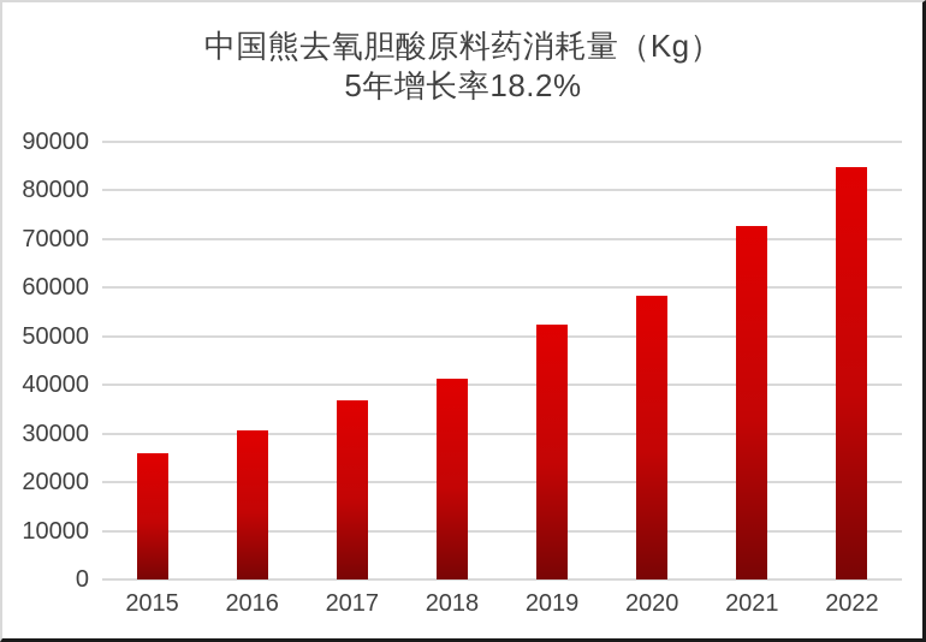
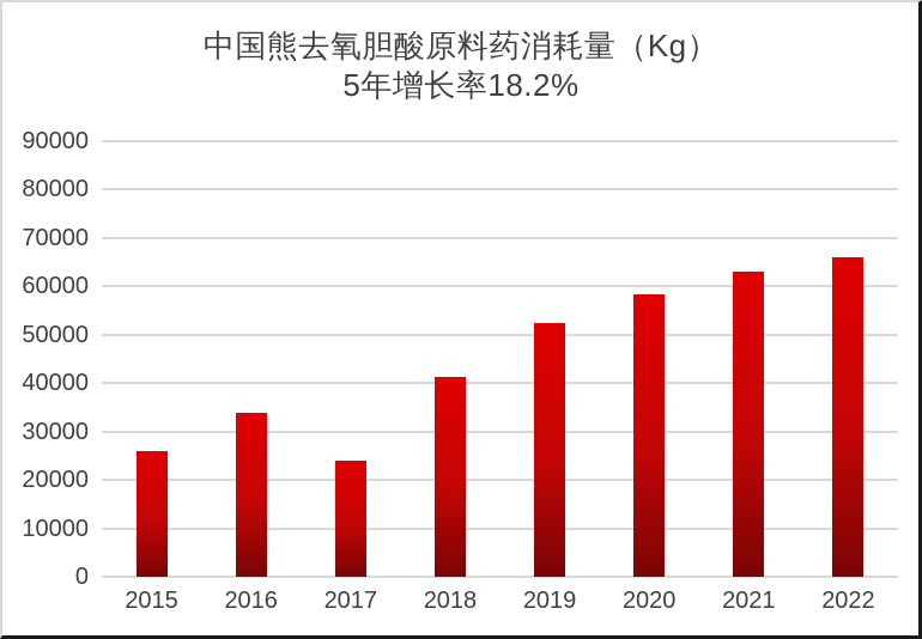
2016: 31000 -> 34000
2017: 37000 -> 24000
2021: 73000 -> 63000
2022: 85000 -> 66000
